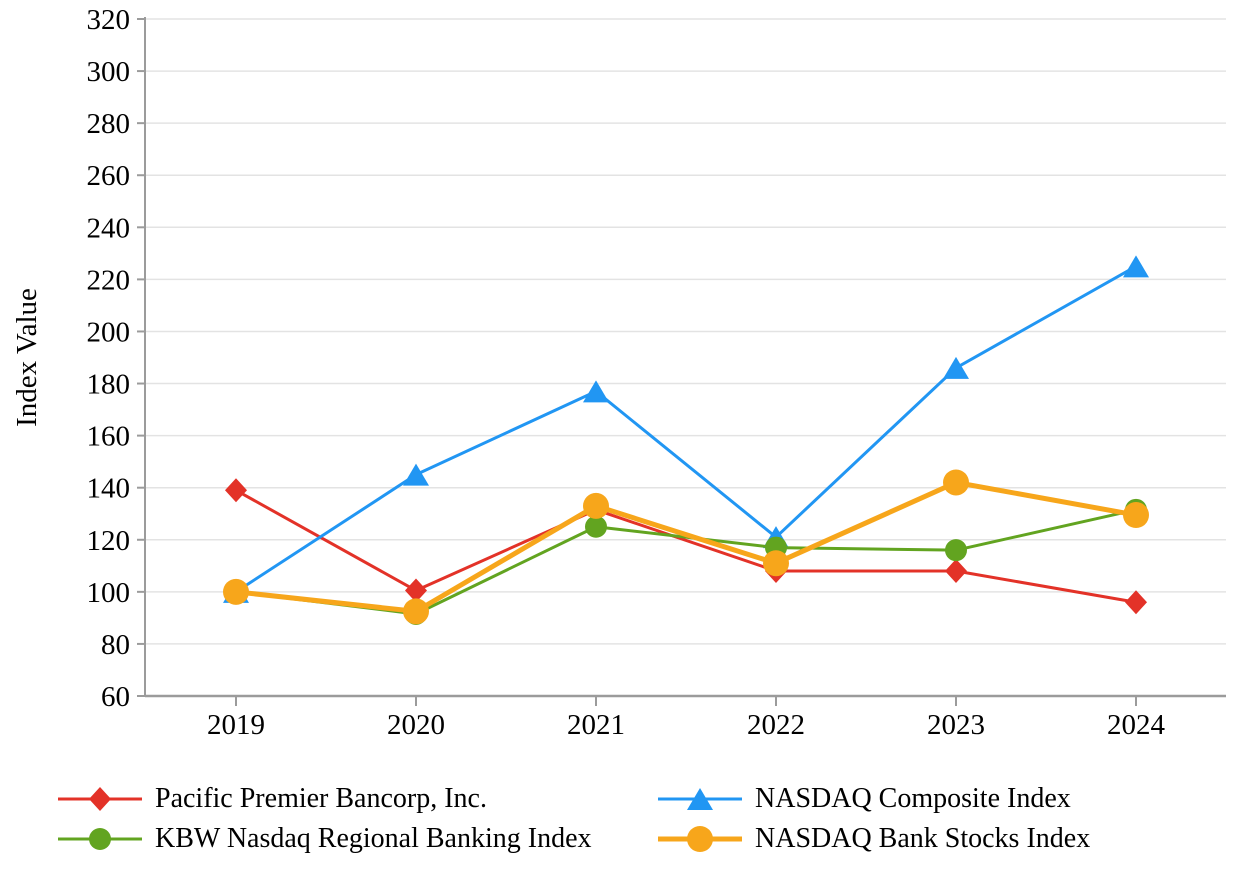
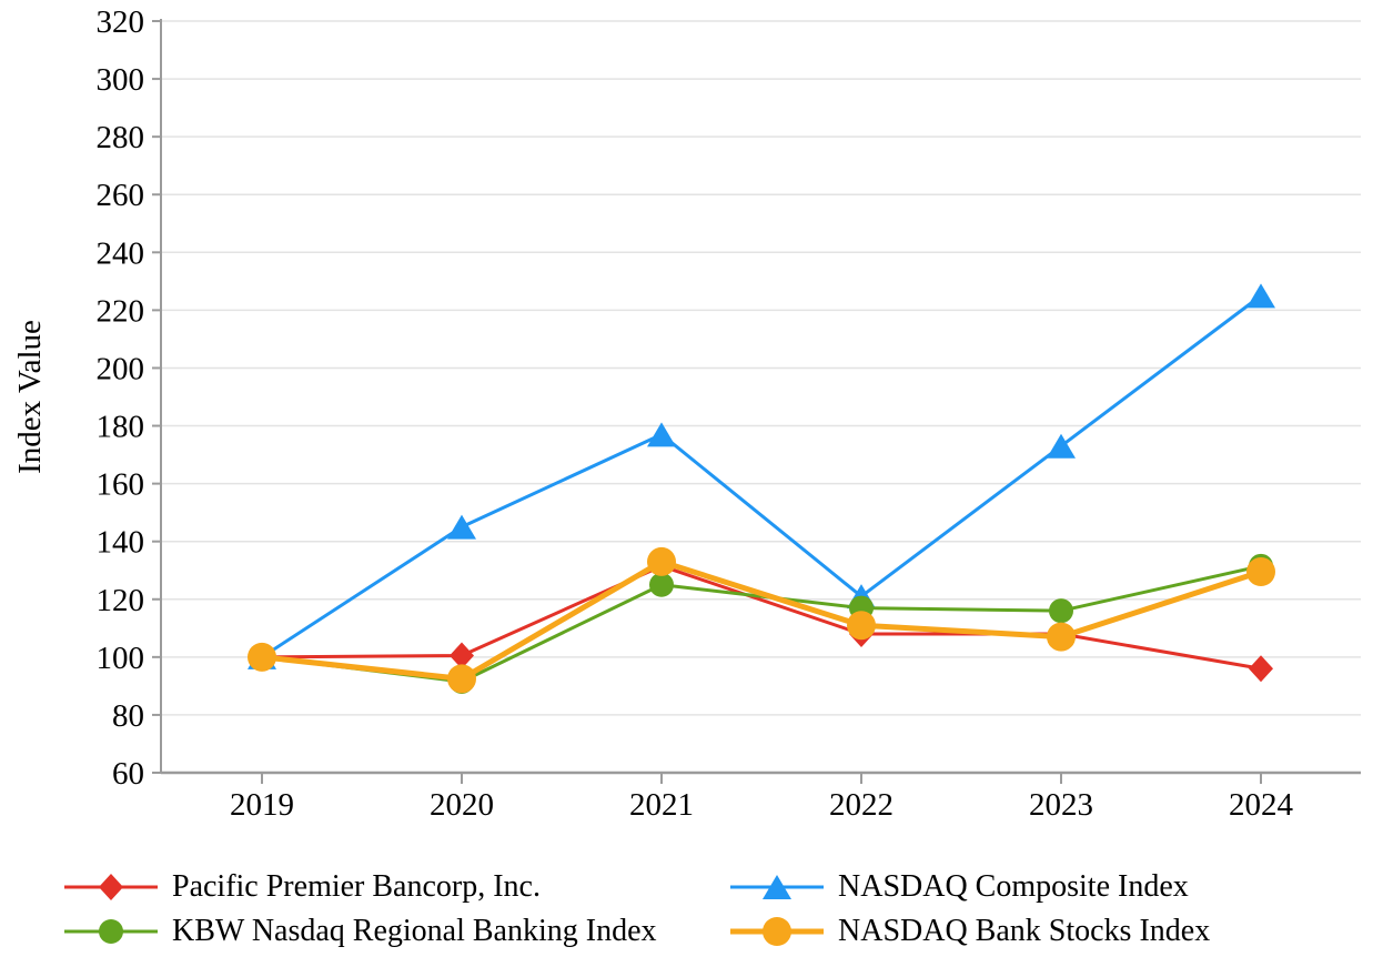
Pacific Premier Bancorp, Inc./2019: 139 -> 100
NASDAQ Composite Index/2023: 186 -> 173
NASDAQ Bank Stocks Index/2023: 142 -> 107
